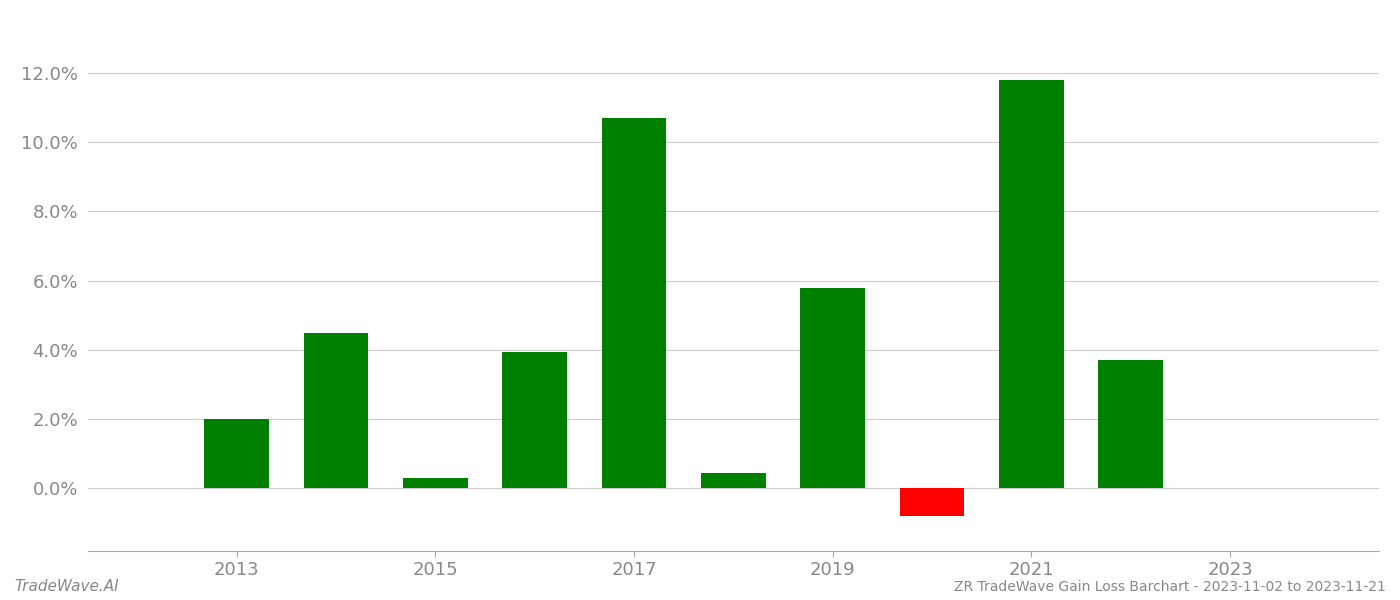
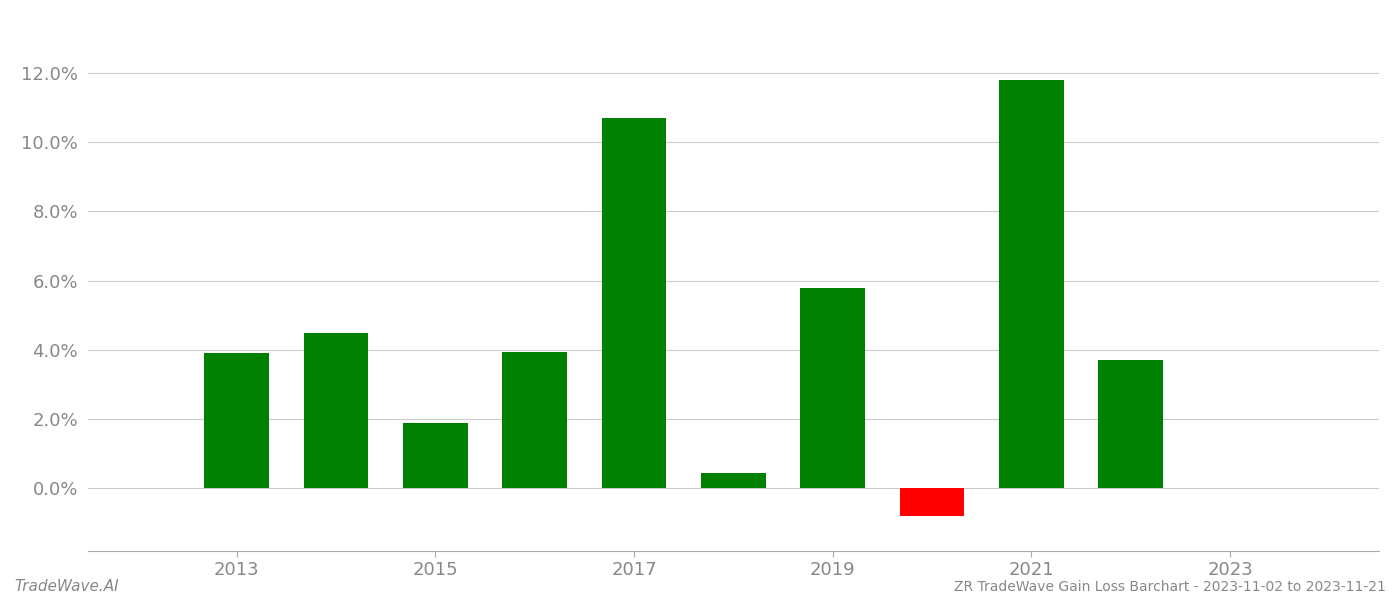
2013: 2.00% -> 3.90%
2015: 0.30% -> 1.90%
